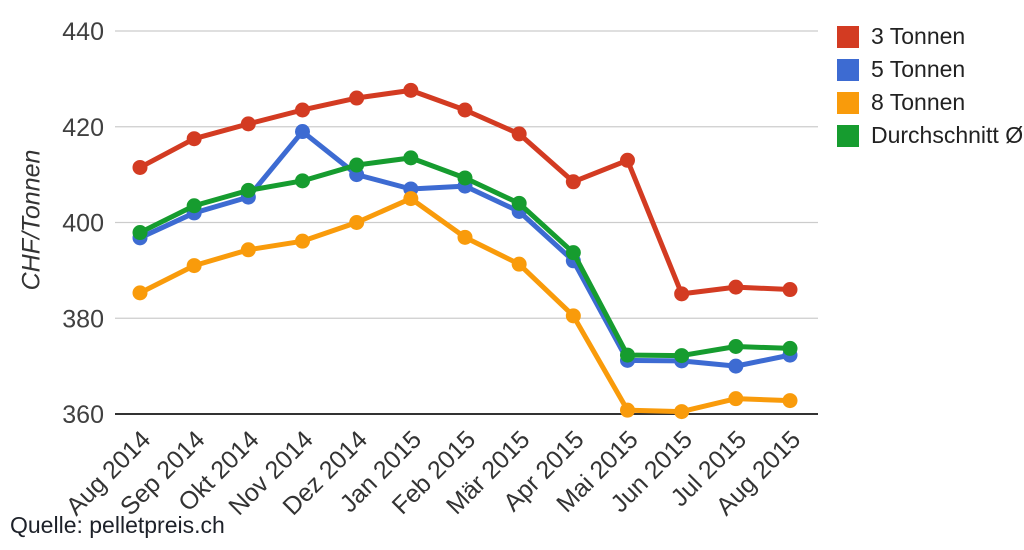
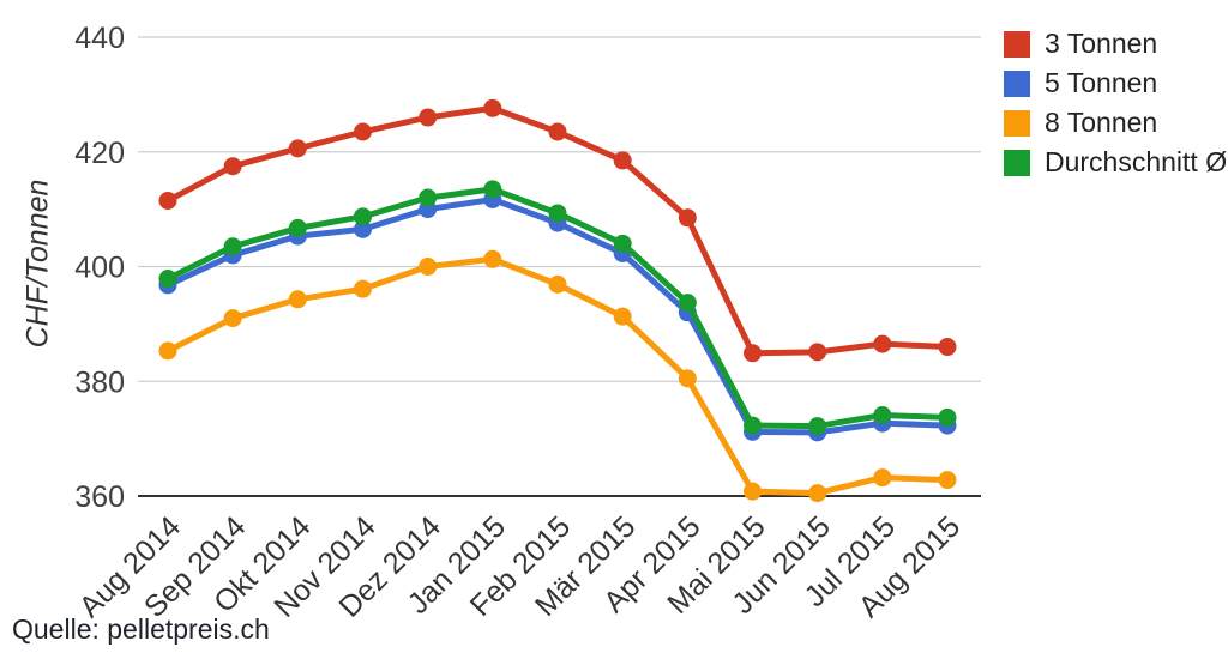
5 Tonnen/Nov 2014: 419 -> 406
5 Tonnen/Jan 2015: 407 -> 412
8 Tonnen/Jan 2015: 405 -> 401
3 Tonnen/Mai 2015: 413 -> 385
5 Tonnen/Jul 2015: 370 -> 373
